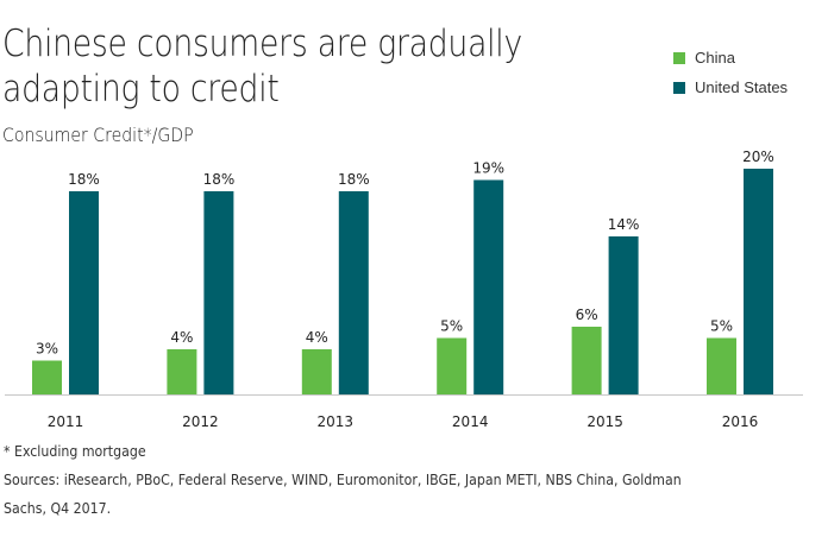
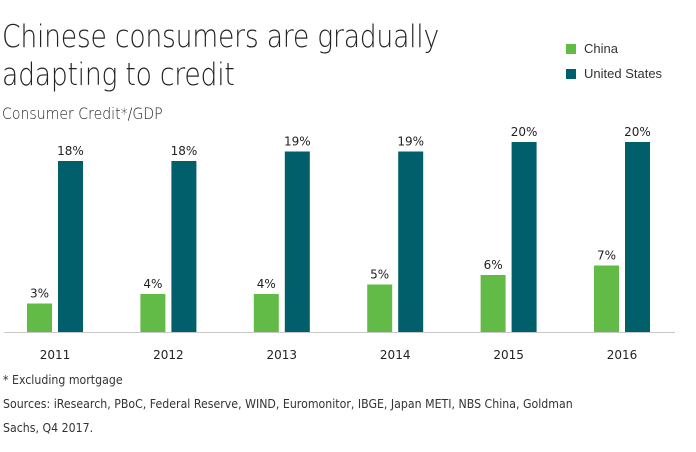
United States/2013: 18% -> 19%
United States/2015: 14% -> 20%
China/2016: 5% -> 7%
